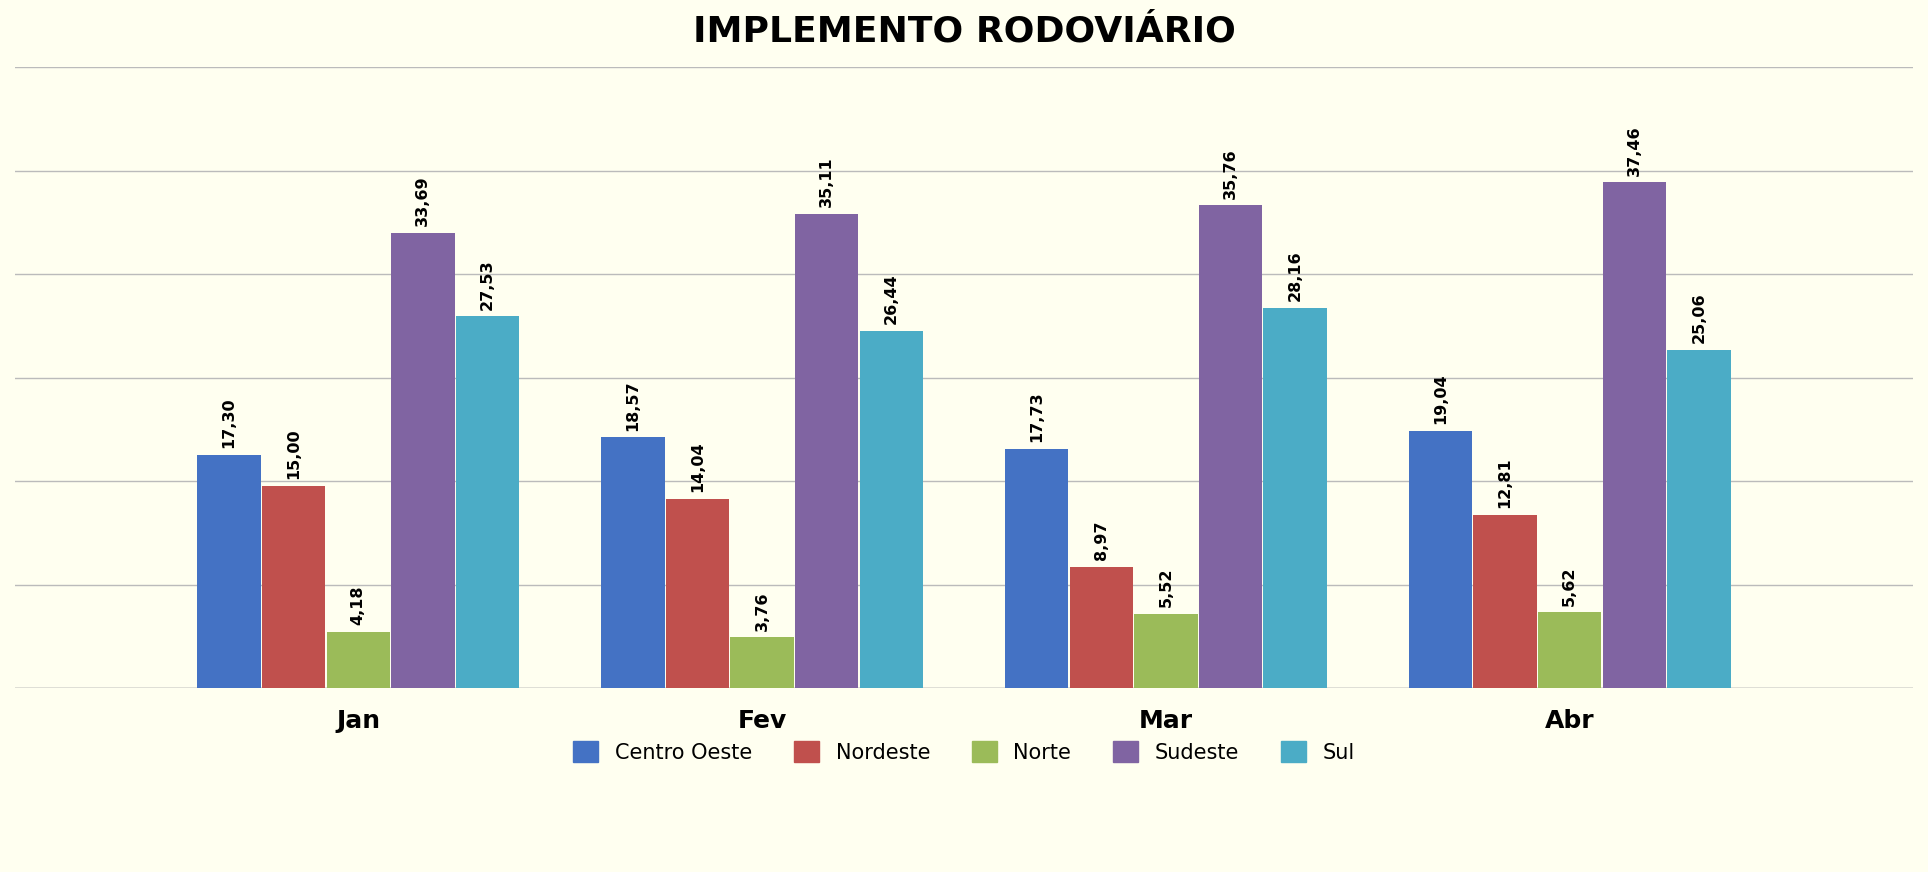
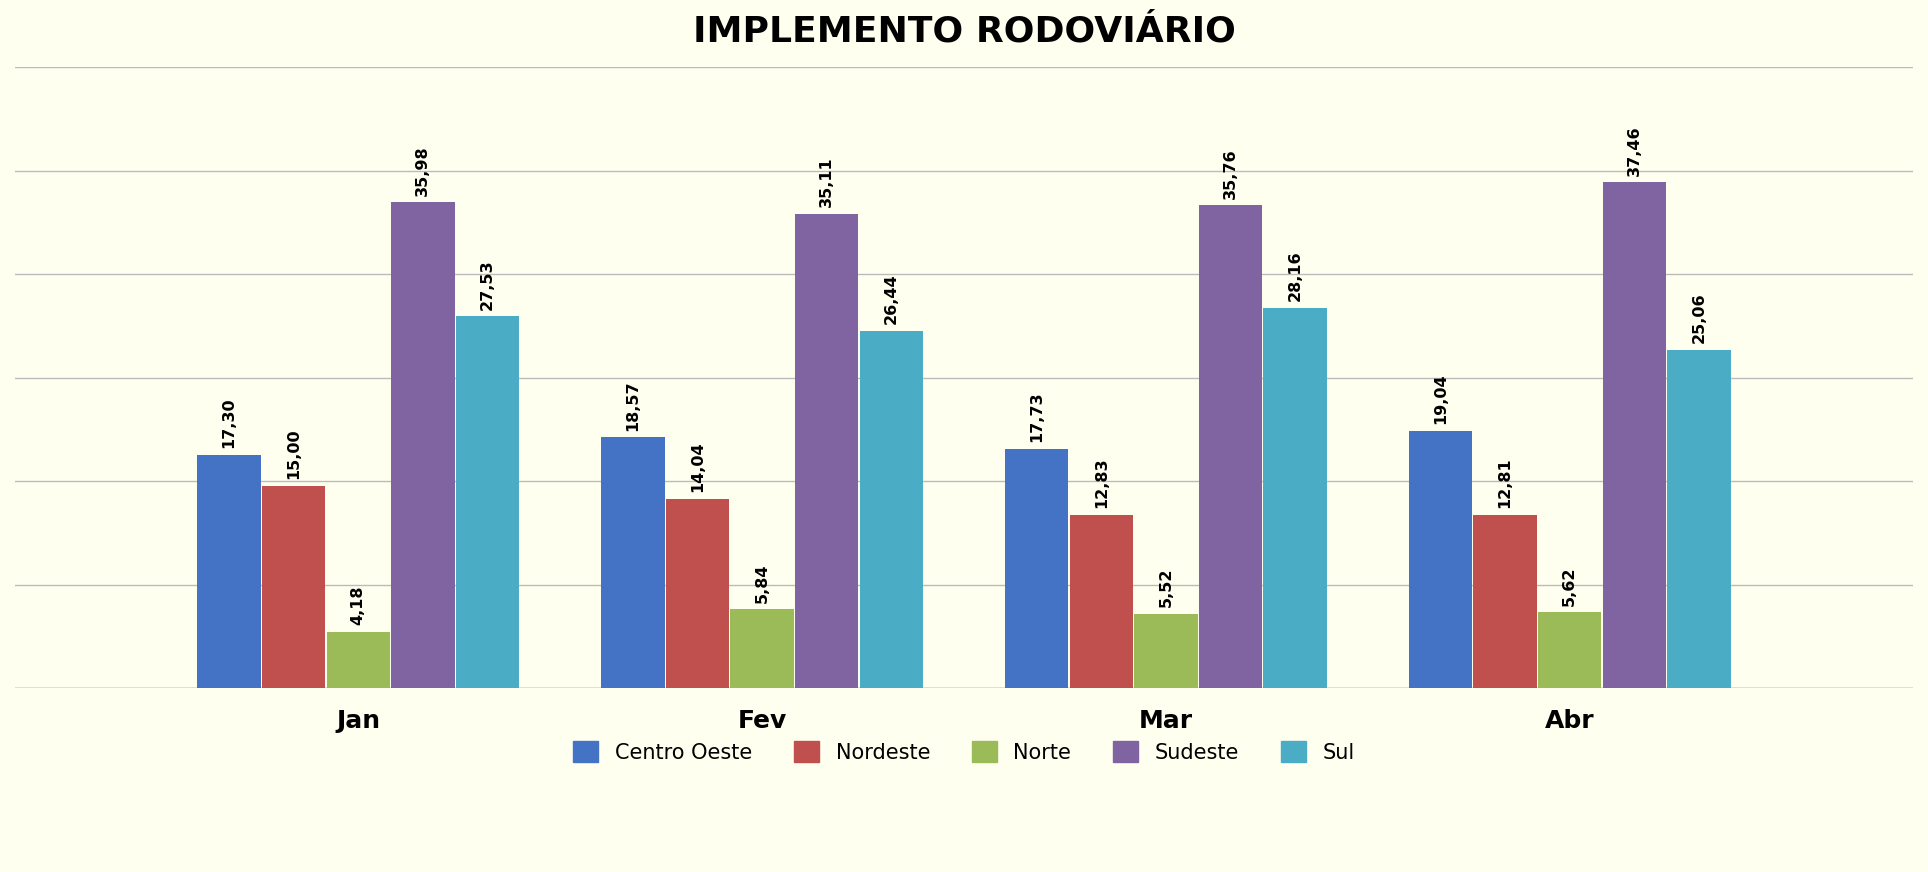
Sudeste/Jan: 33,69 -> 35,98
Norte/Fev: 3,76 -> 5,84
Nordeste/Mar: 8,97 -> 12,83
